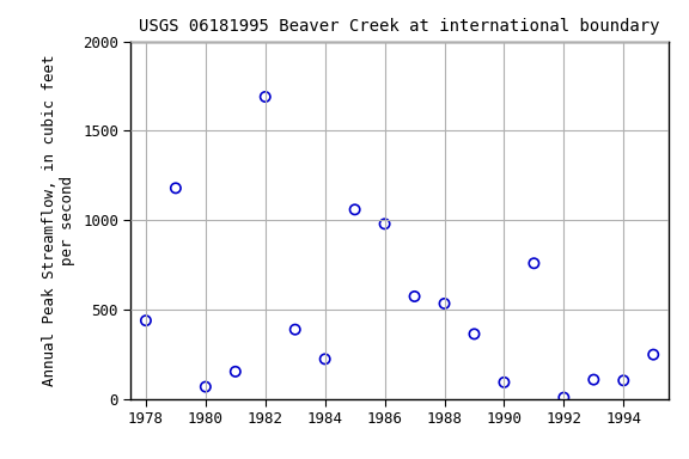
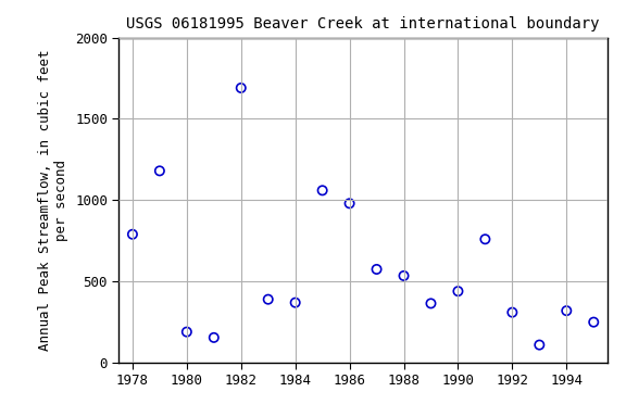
1978: 440 -> 790
1980: 70 -> 190
1984: 220 -> 370
1990: 100 -> 440
1992: 10 -> 310
1994: 100 -> 320
